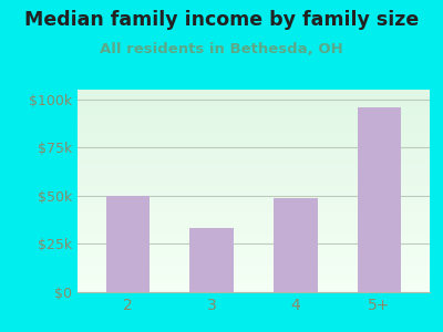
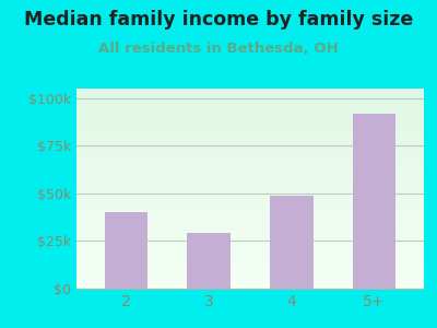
2: $50k -> $40k
3: $33k -> $29k
5+: $96k -> $92k
